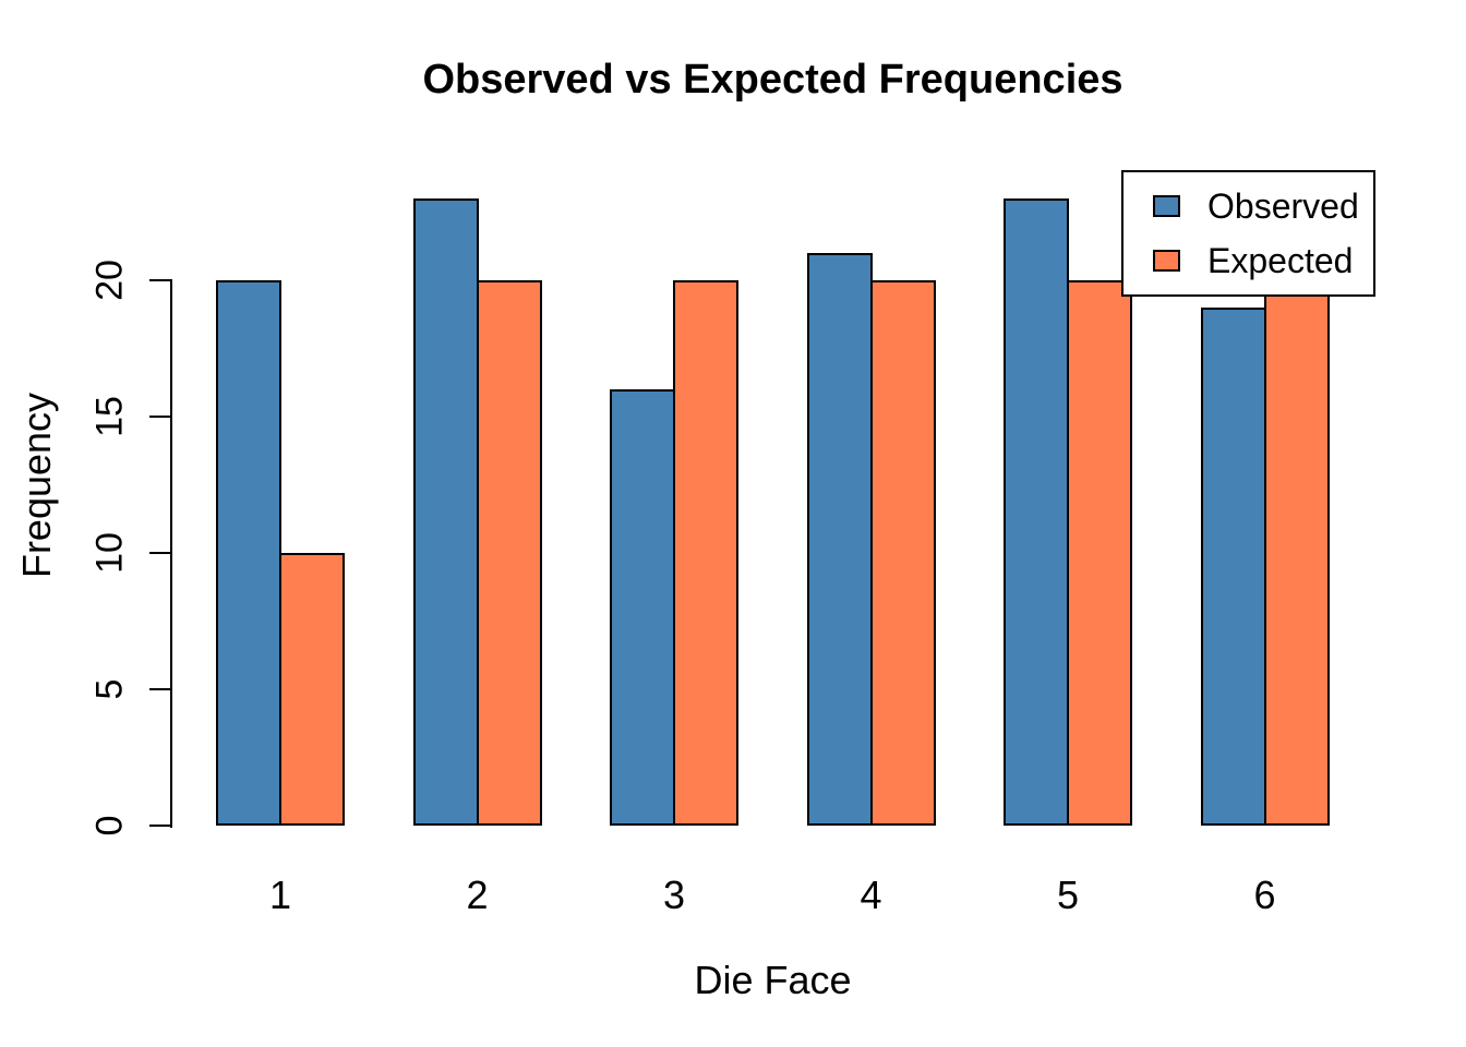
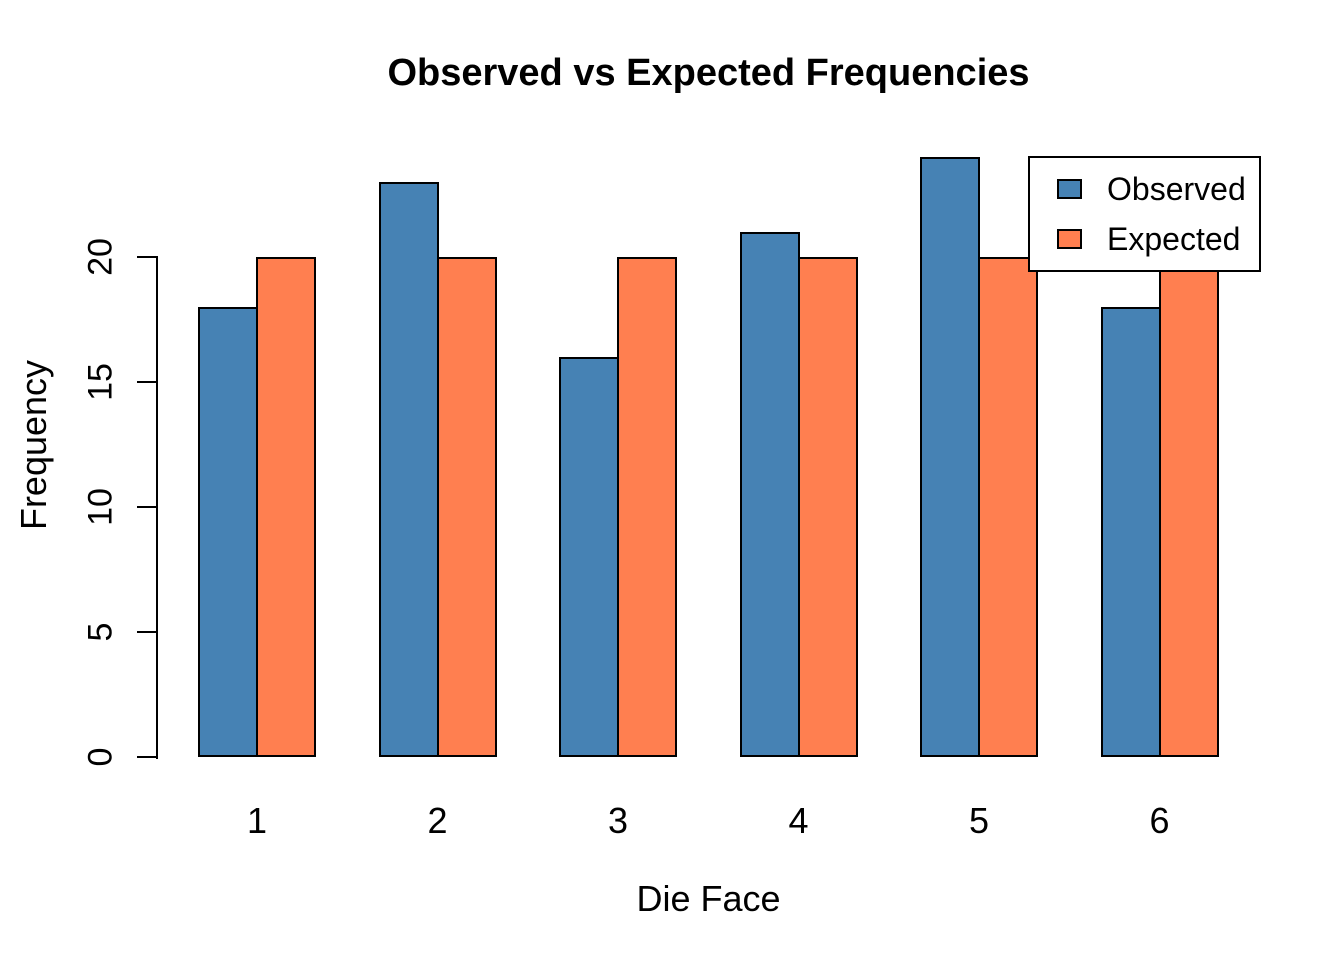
Observed/1: 20 -> 18
Expected/1: 10 -> 20
Observed/5: 23 -> 24
Observed/6: 19 -> 18
